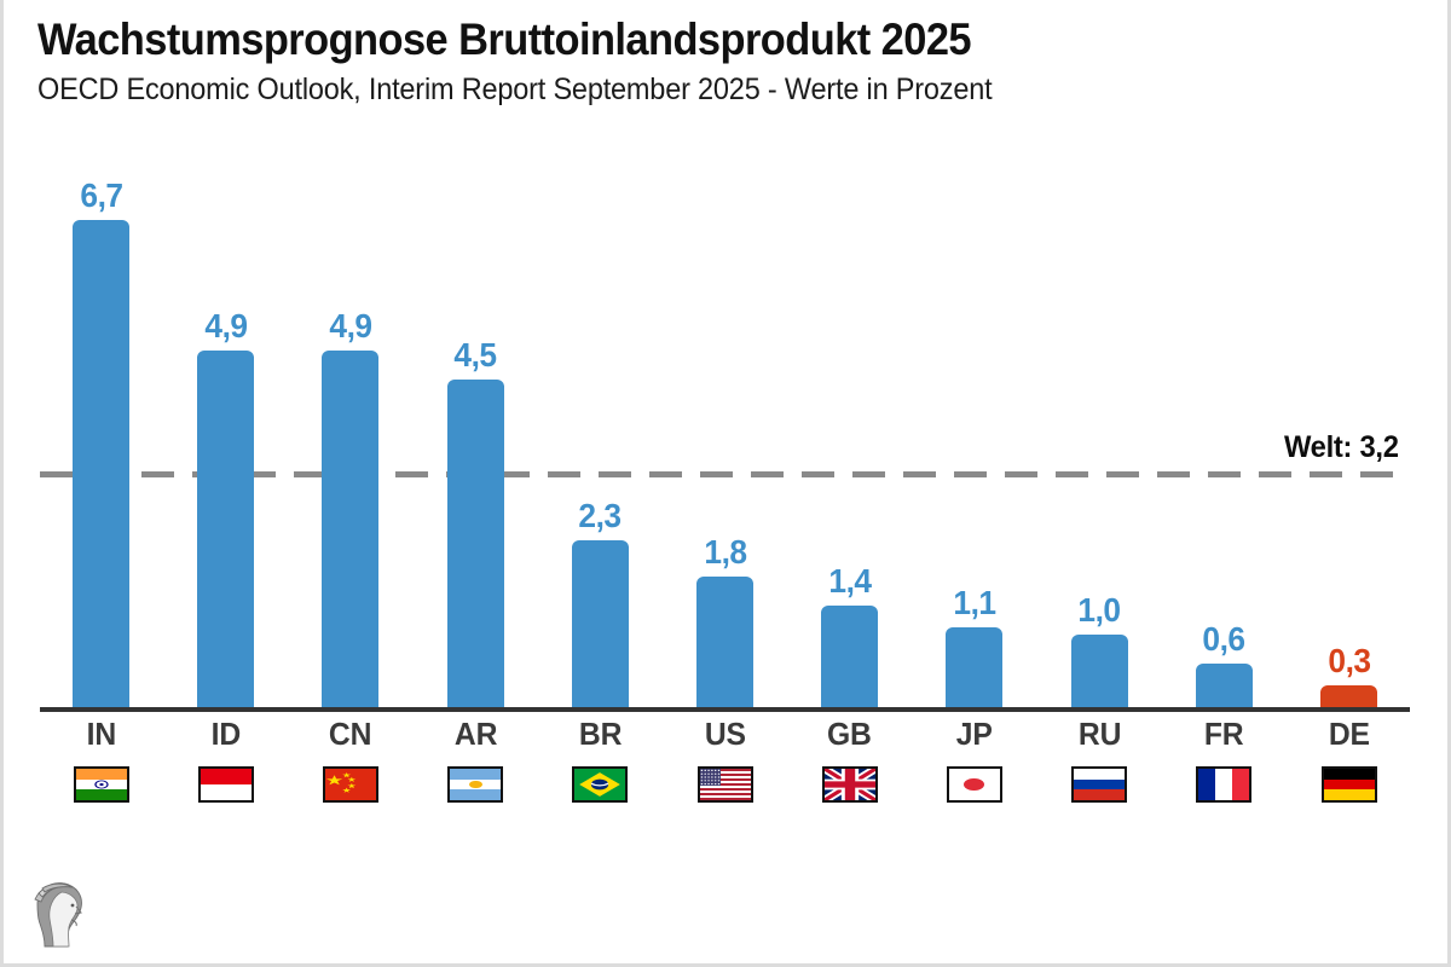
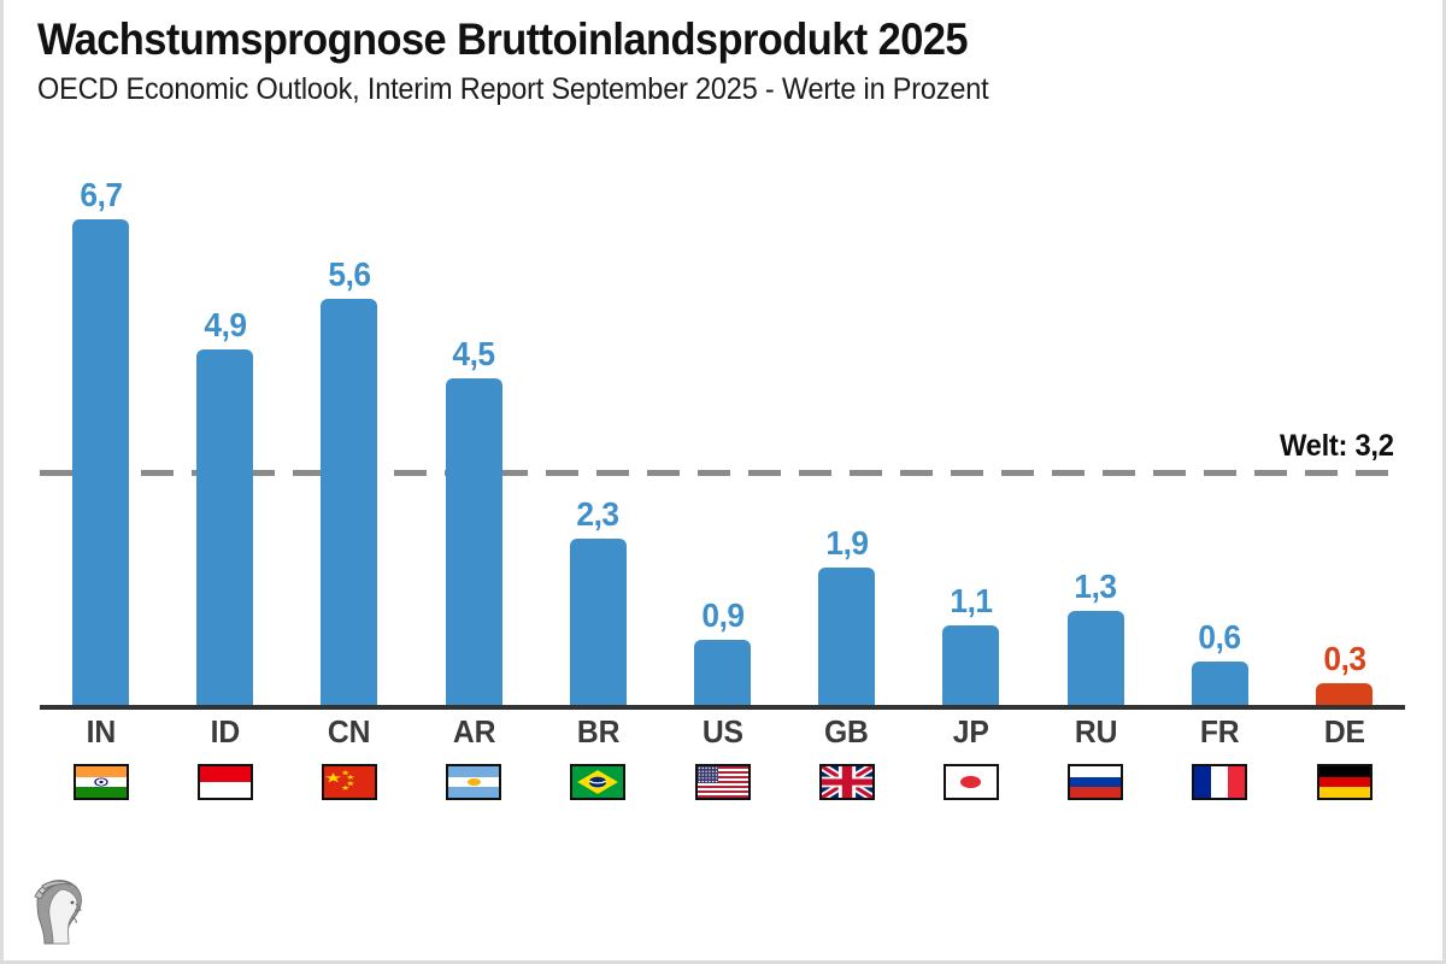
CN: 4,9 -> 5,6
US: 1,8 -> 0,9
GB: 1,4 -> 1,9
RU: 1,0 -> 1,3
